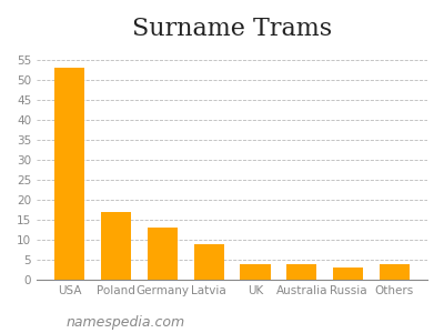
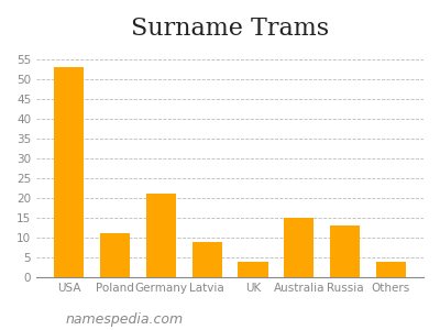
Poland: 17 -> 11
Germany: 13 -> 21
Australia: 4 -> 15
Russia: 3 -> 13
